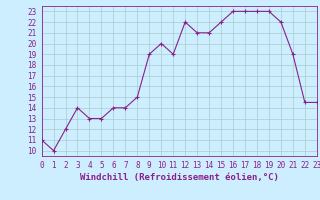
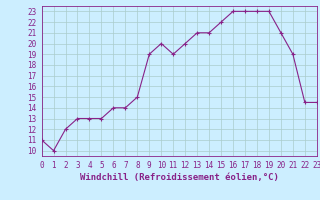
3: 14.0 -> 13.0
12: 22.0 -> 20.0
20: 22.0 -> 21.0
